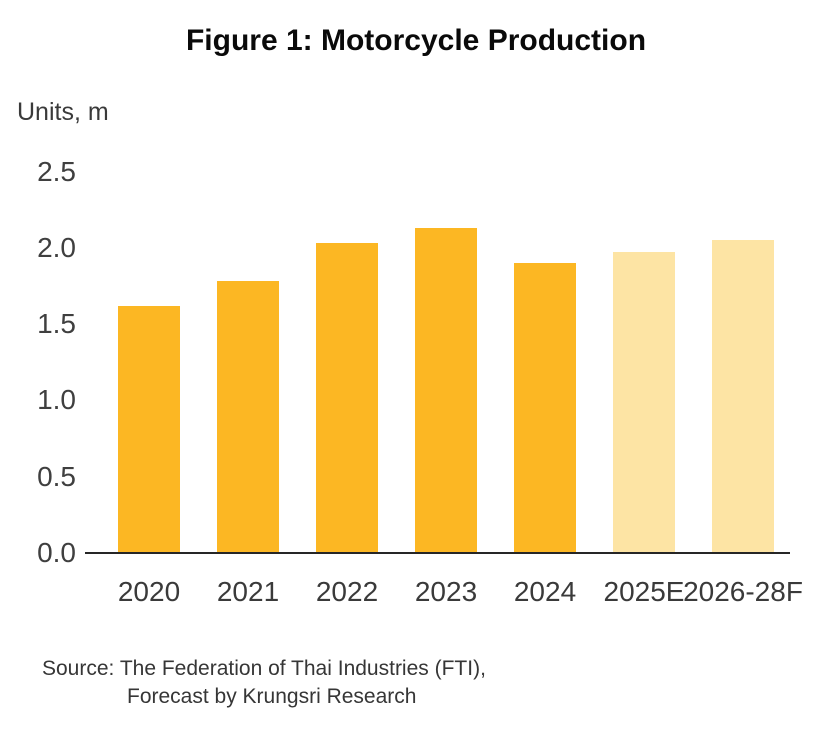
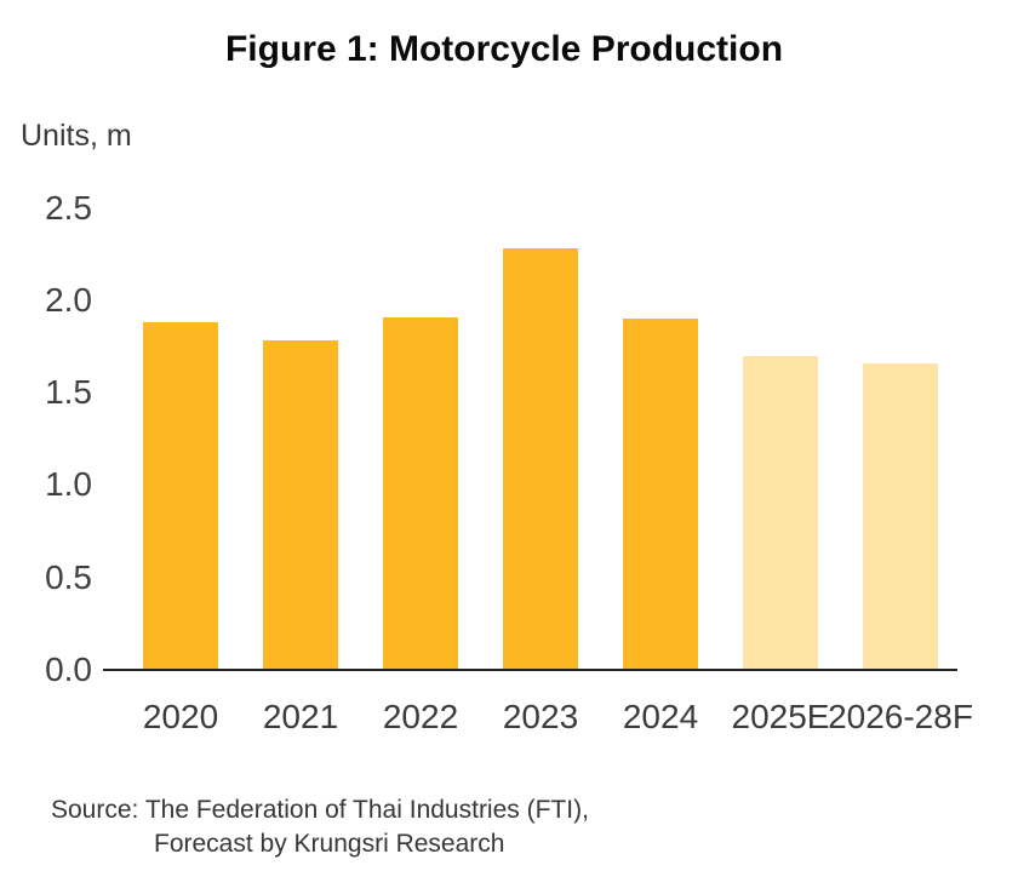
2020: 1.62 -> 1.88
2022: 2.03 -> 1.91
2023: 2.13 -> 2.28
2025E: 1.97 -> 1.70
2026-28F: 2.05 -> 1.66
